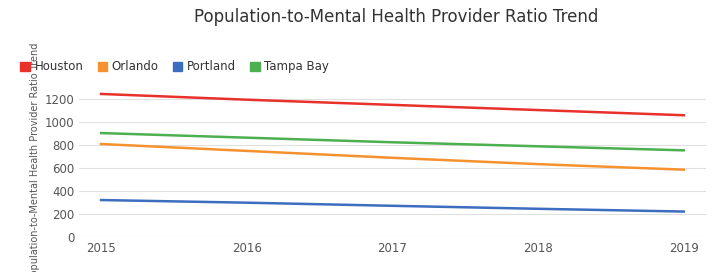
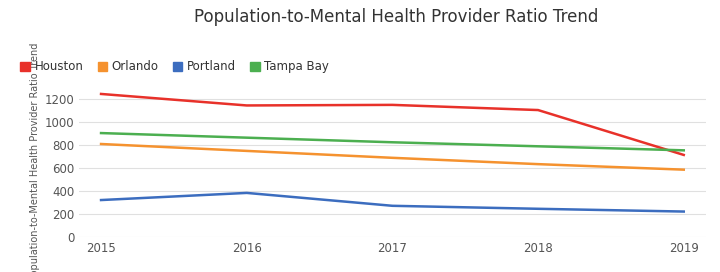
Houston/2016: 1190 -> 1140
Portland/2016: 300 -> 380
Houston/2019: 1060 -> 710
